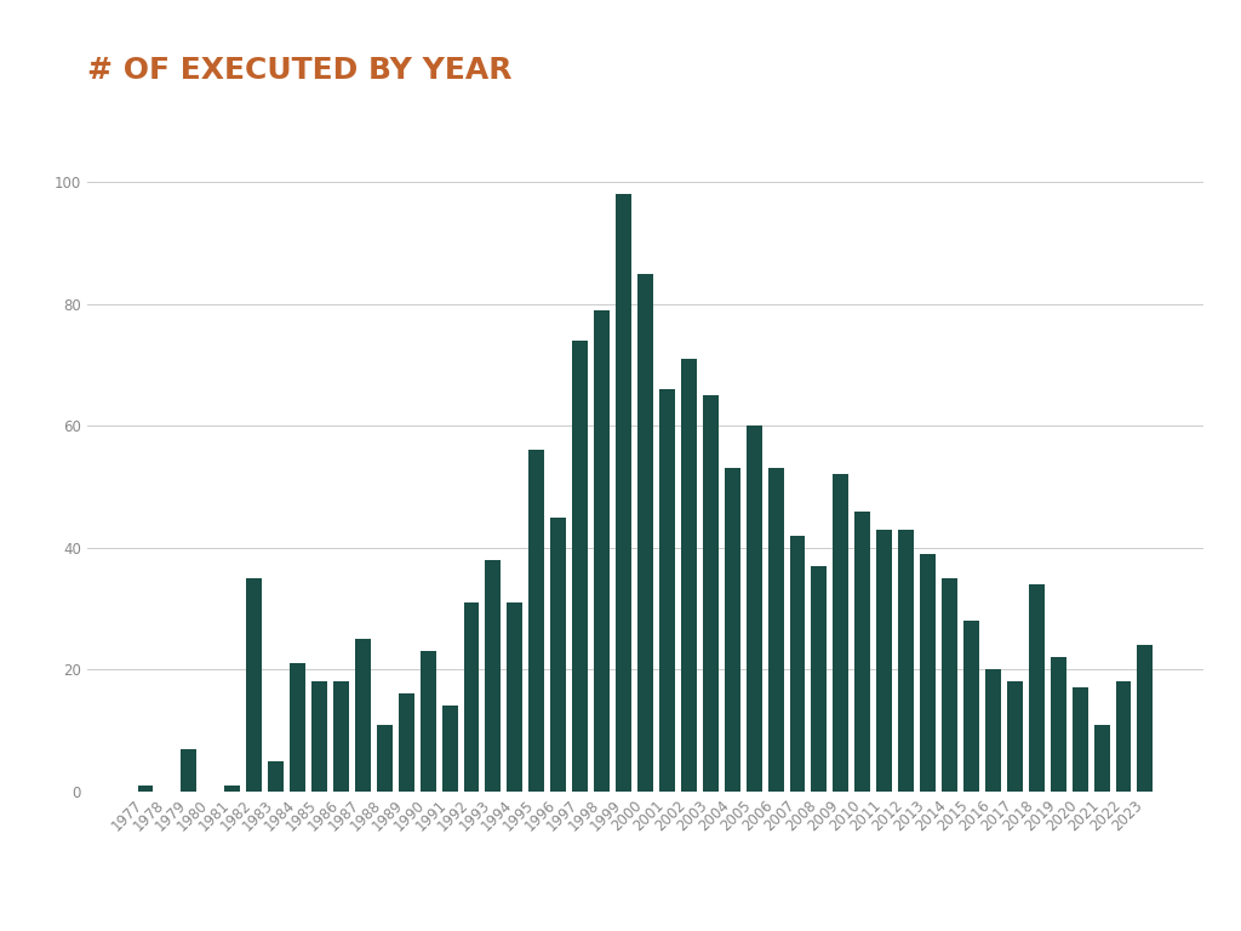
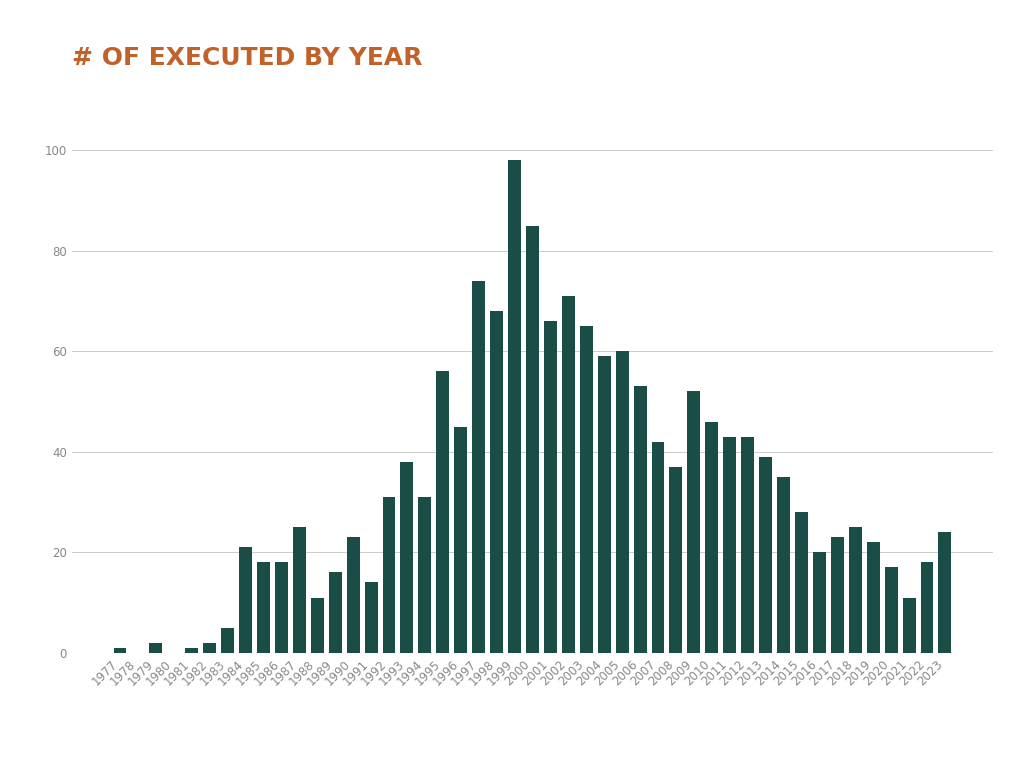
1979: 7 -> 2
1982: 35 -> 2
1998: 79 -> 68
2004: 53 -> 59
2017: 18 -> 23
2018: 34 -> 25
